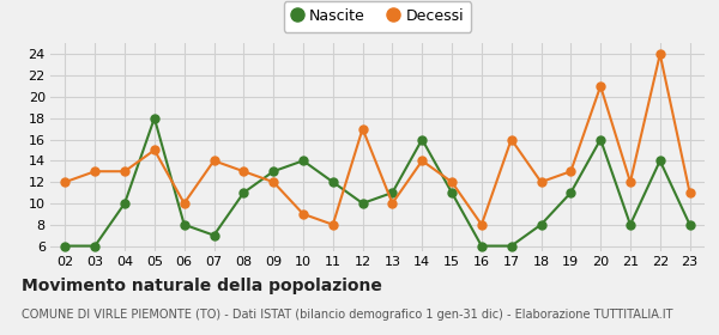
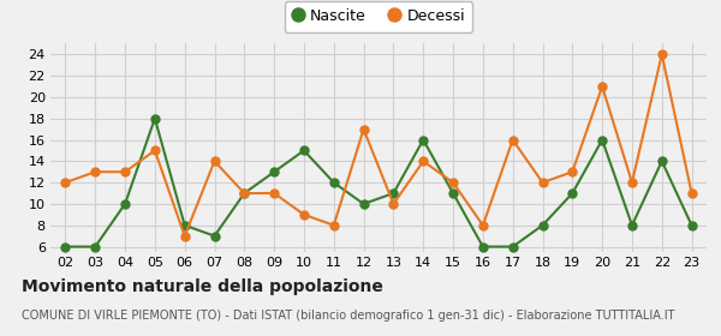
Decessi/06: 10 -> 7
Decessi/08: 13 -> 11
Decessi/09: 12 -> 11
Nascite/10: 14 -> 15
